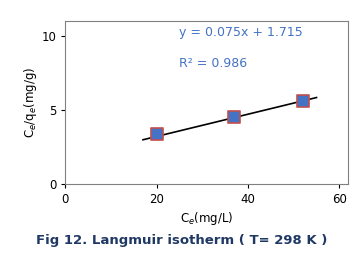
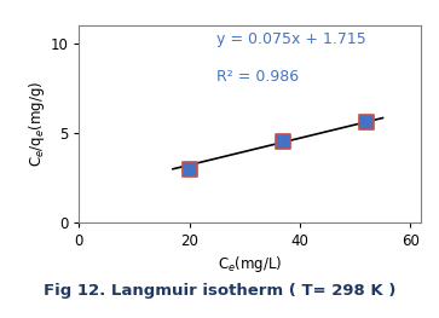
20: 3.4 -> 3.0
